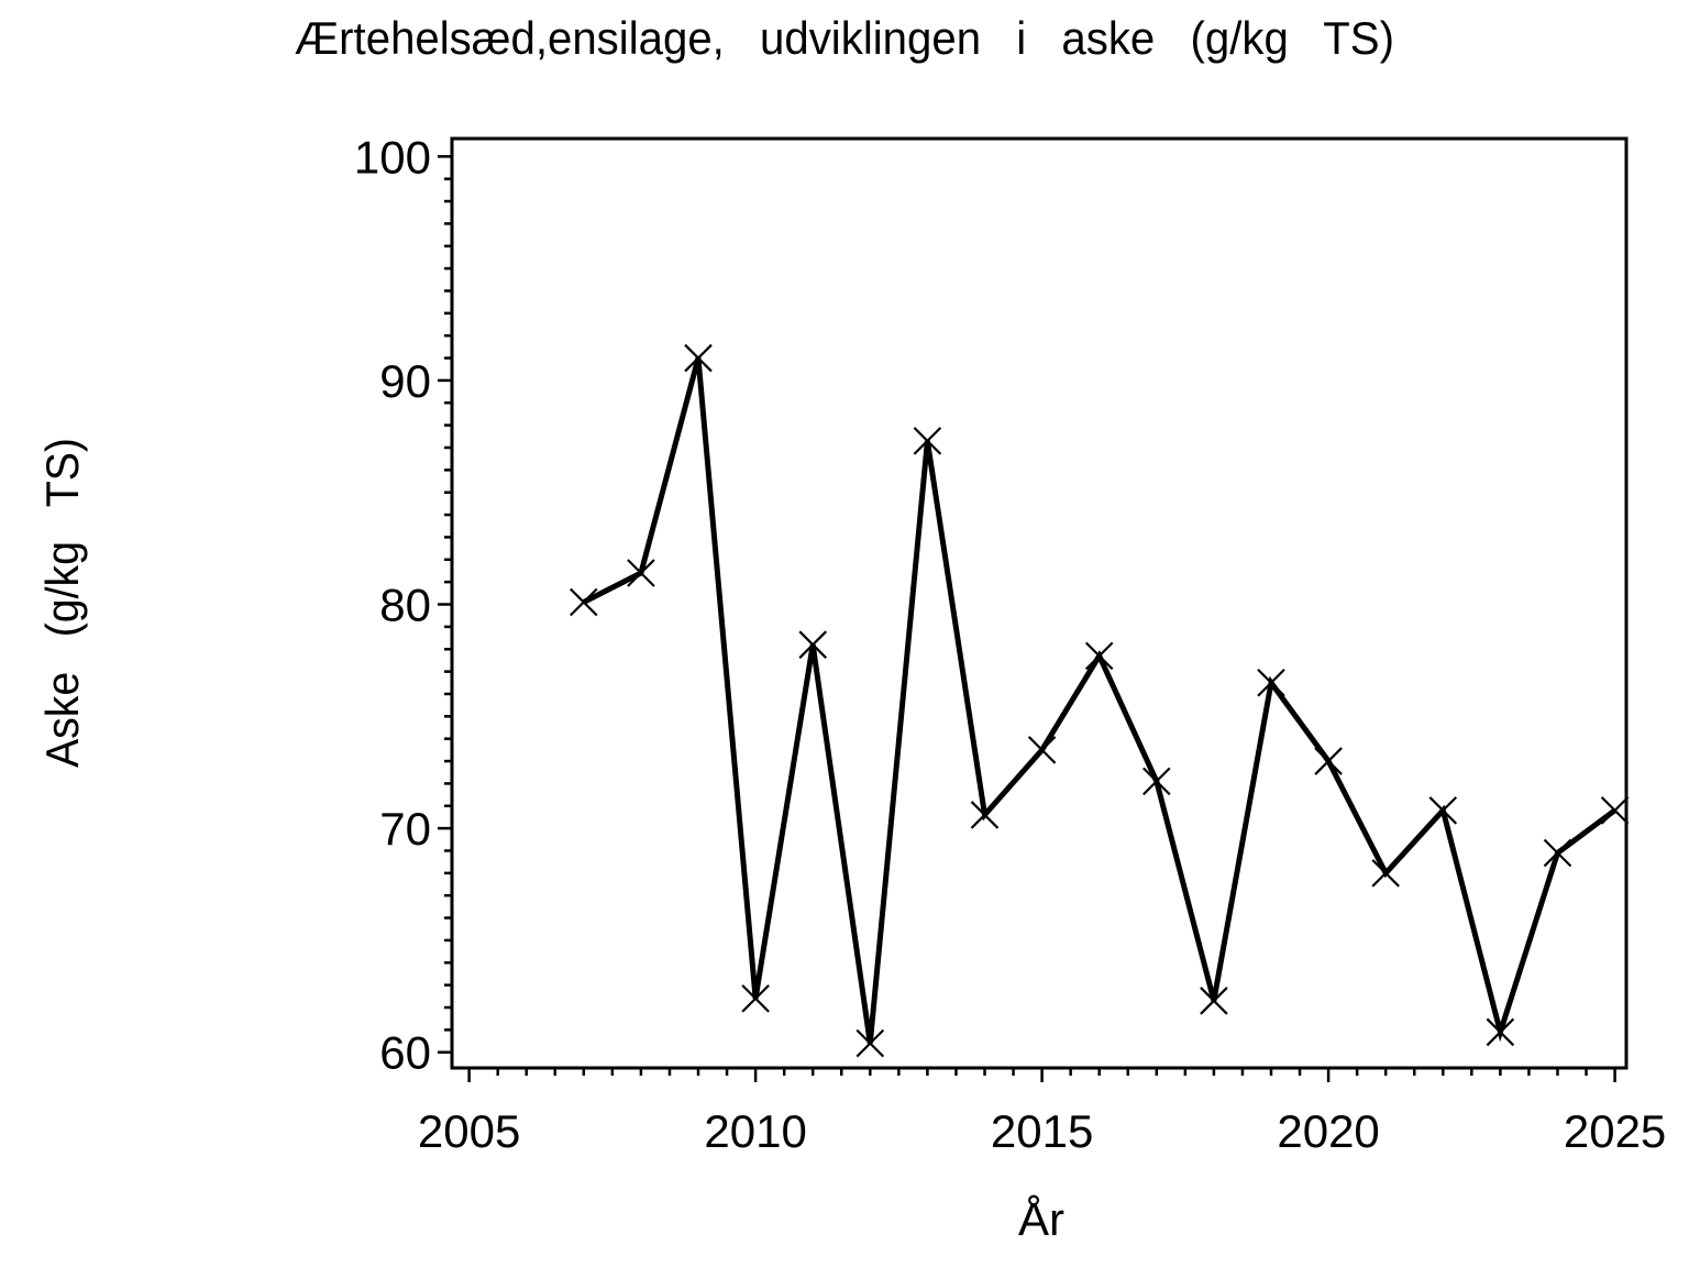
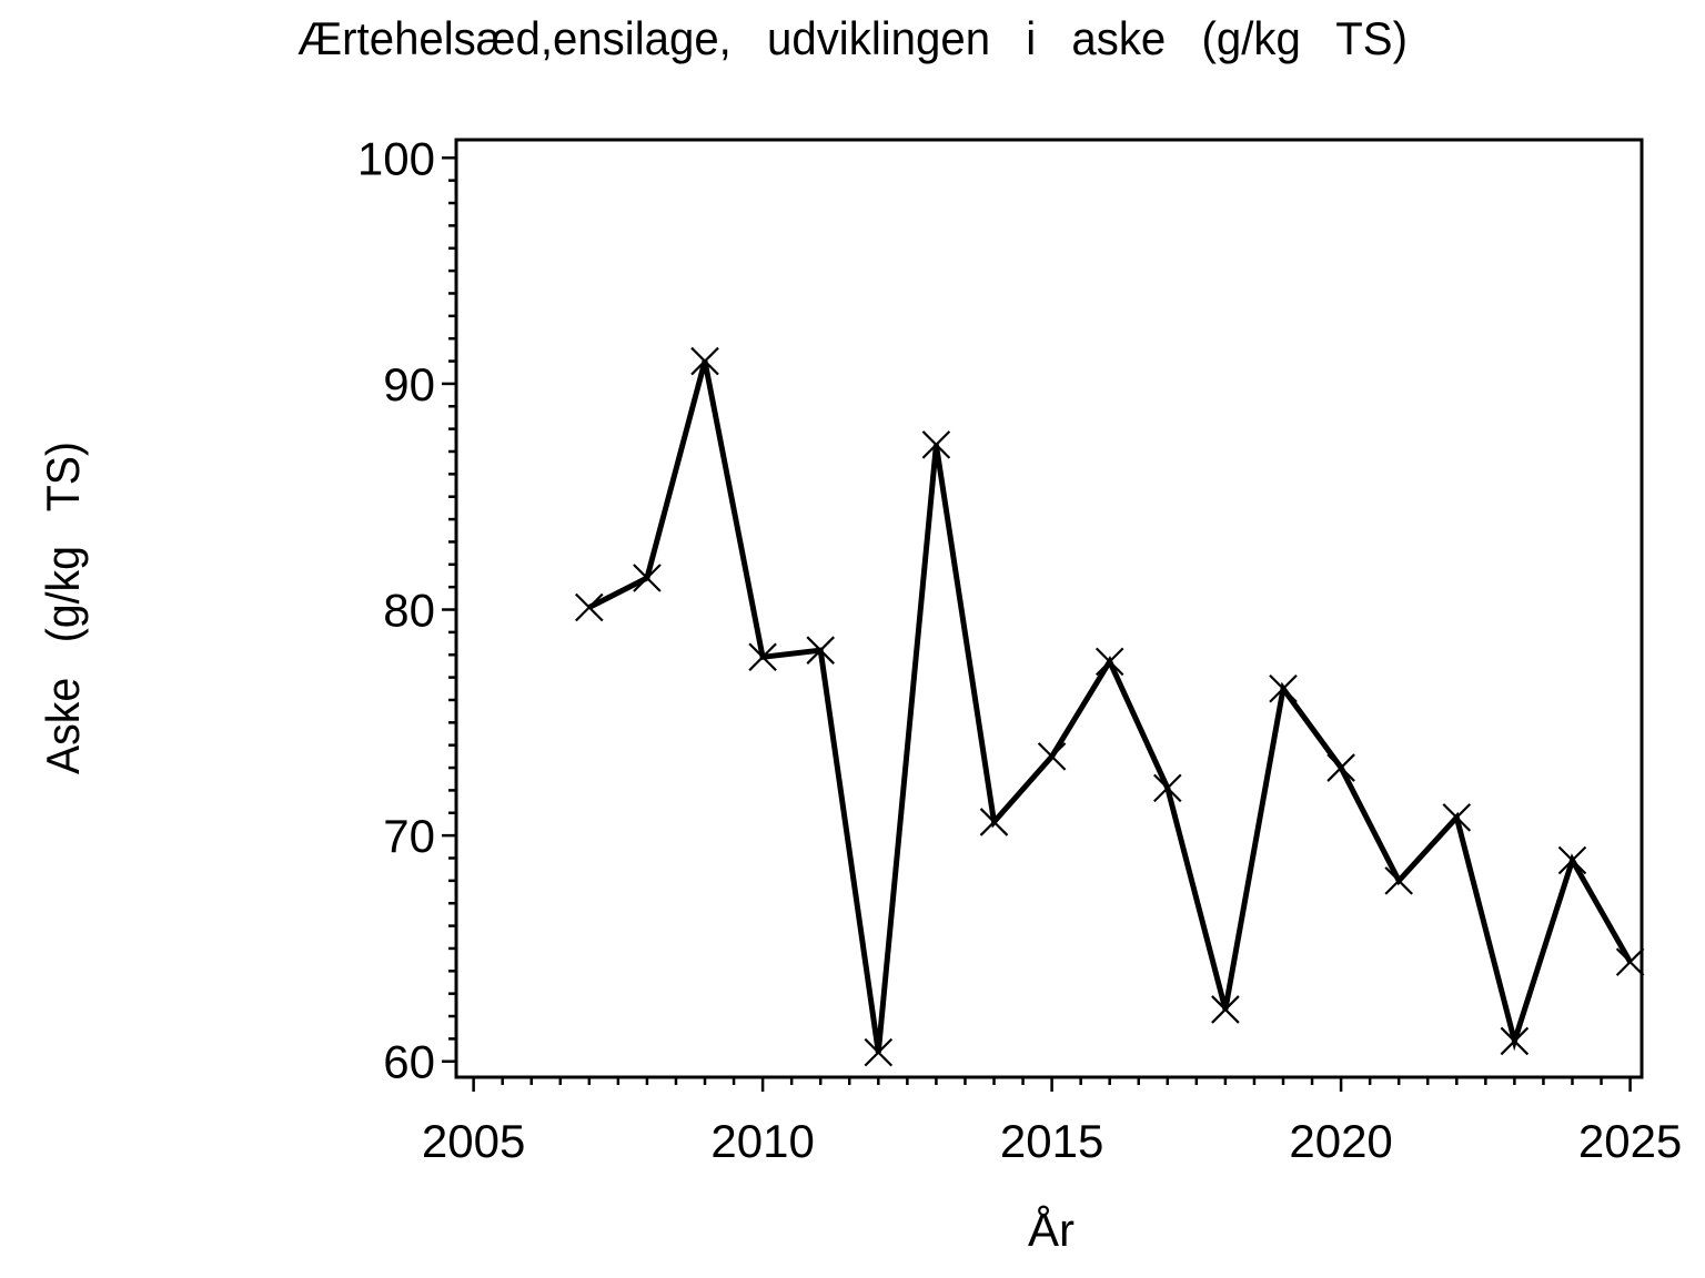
2010: 62.4 -> 77.9
2025: 70.8 -> 64.4
